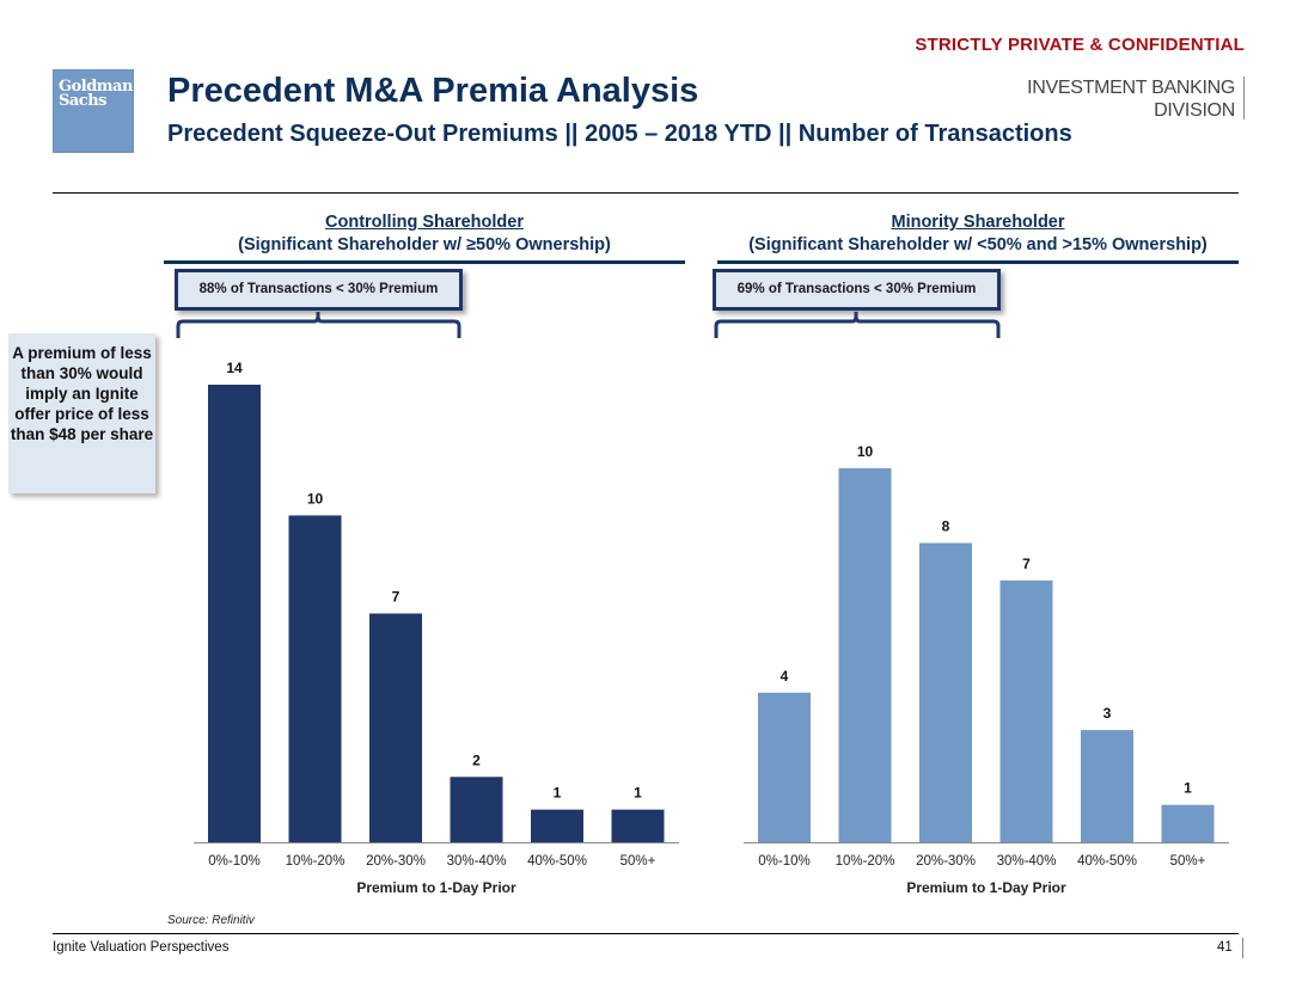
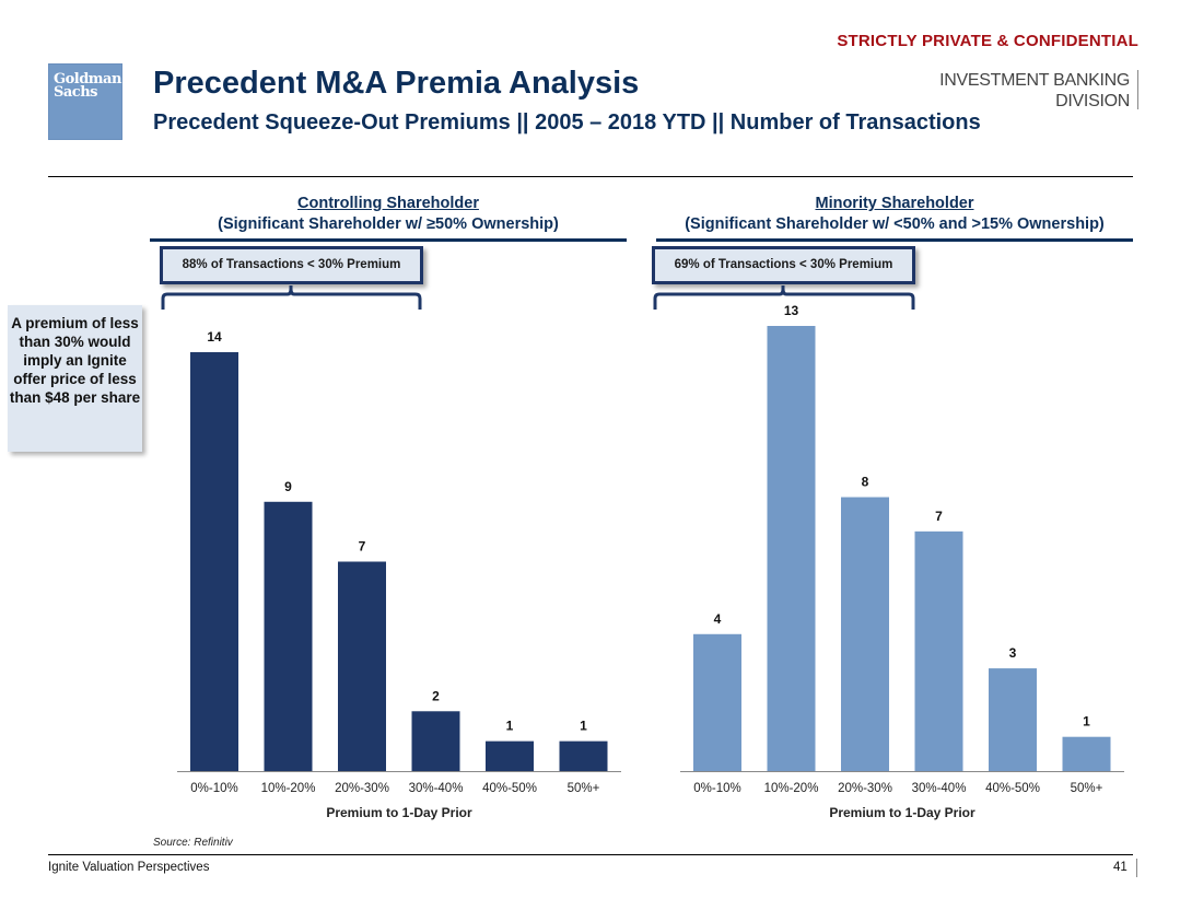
Controlling Shareholder/10%-20%: 10 -> 9
Minority Shareholder/10%-20%: 10 -> 13
